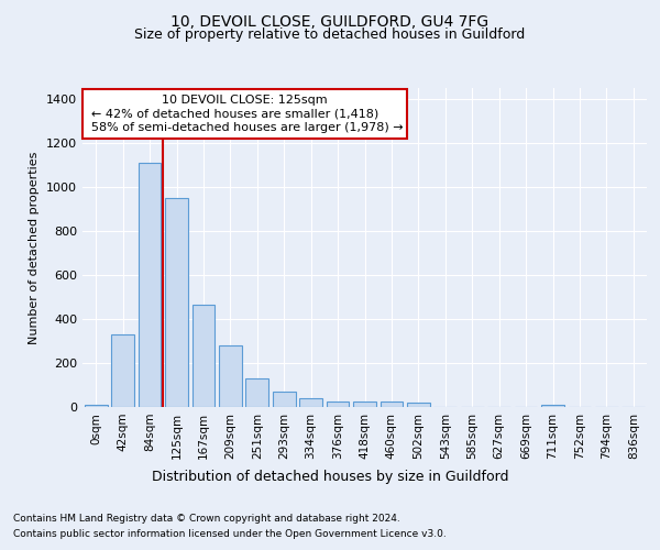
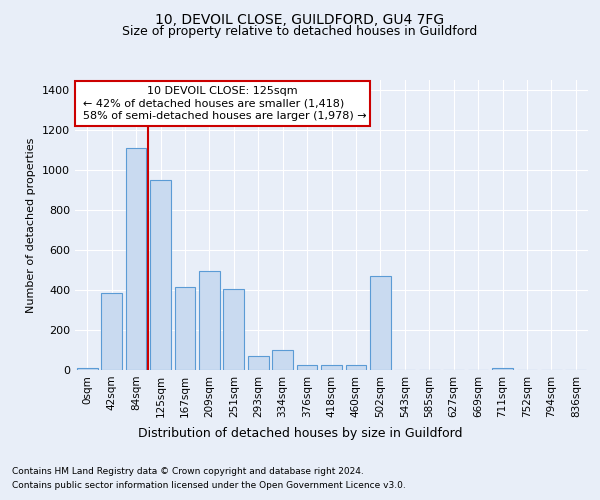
42sqm: 330 -> 385
167sqm: 465 -> 415
209sqm: 280 -> 495
251sqm: 130 -> 405
334sqm: 40 -> 100
502sqm: 20 -> 470
